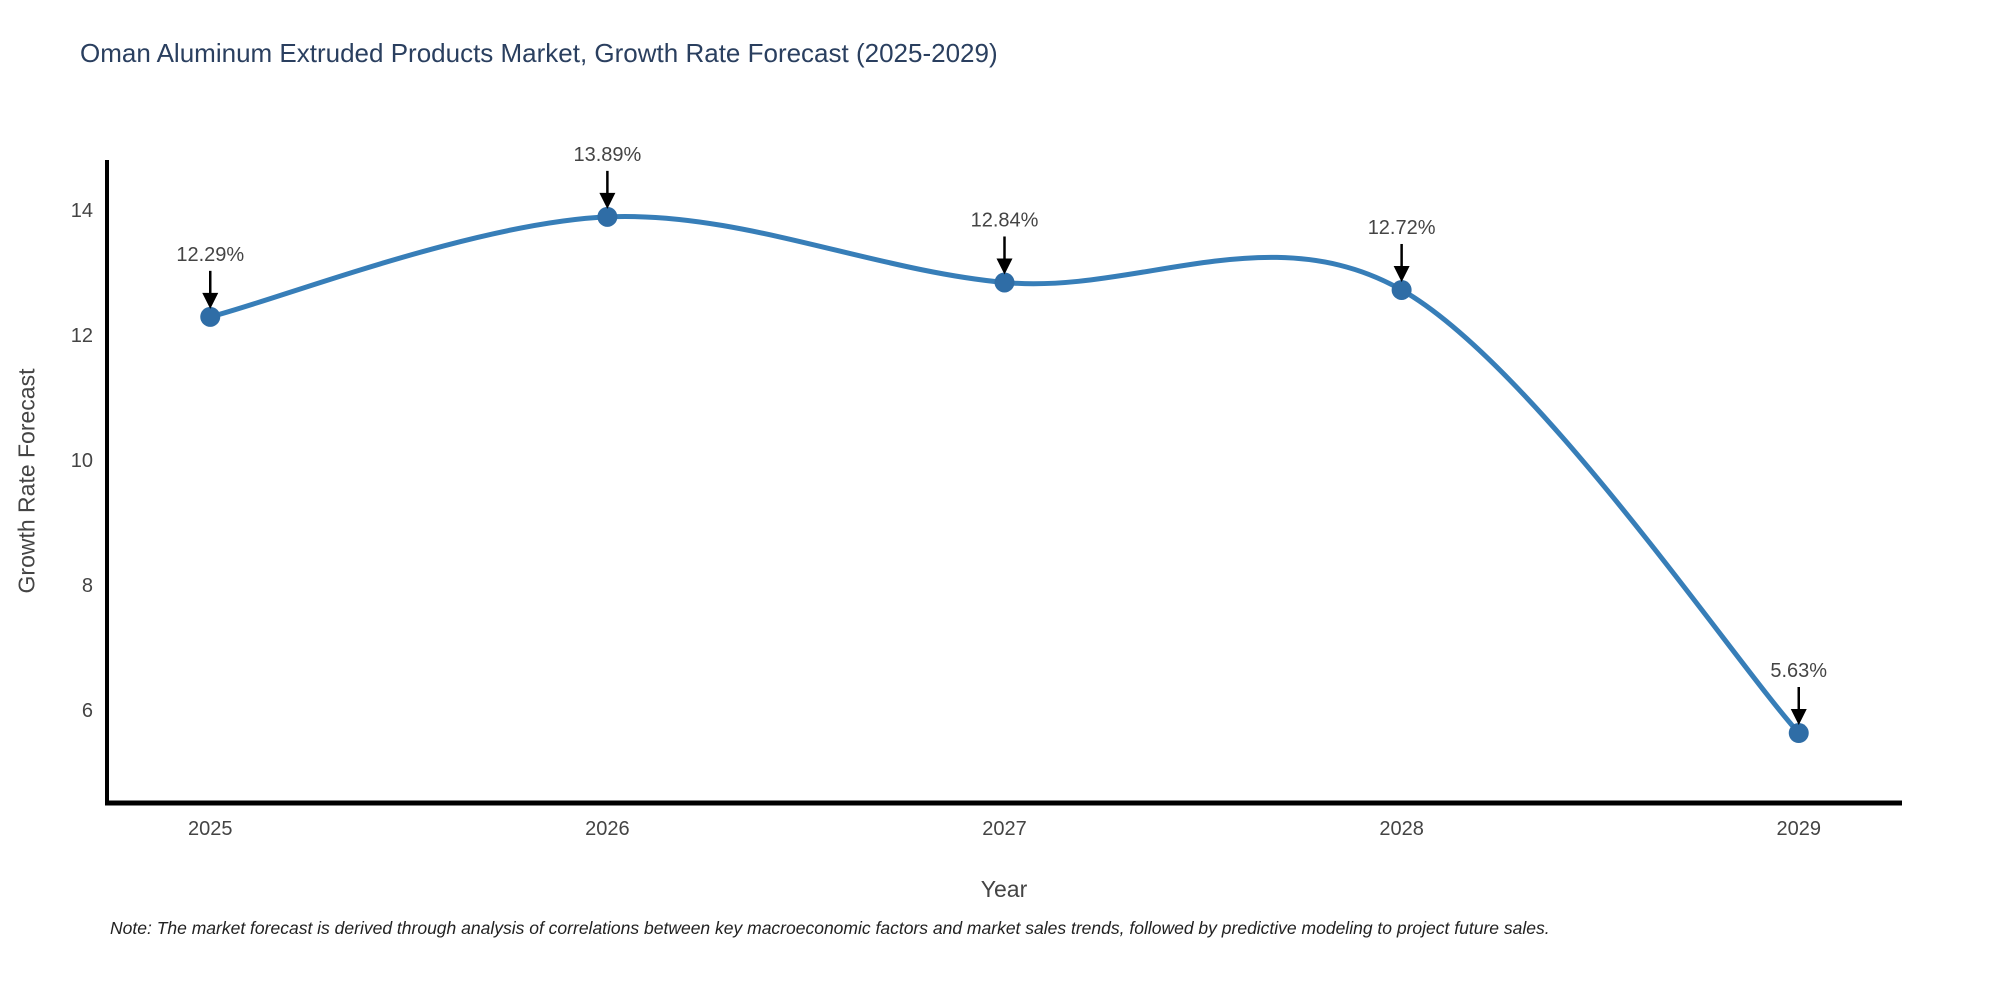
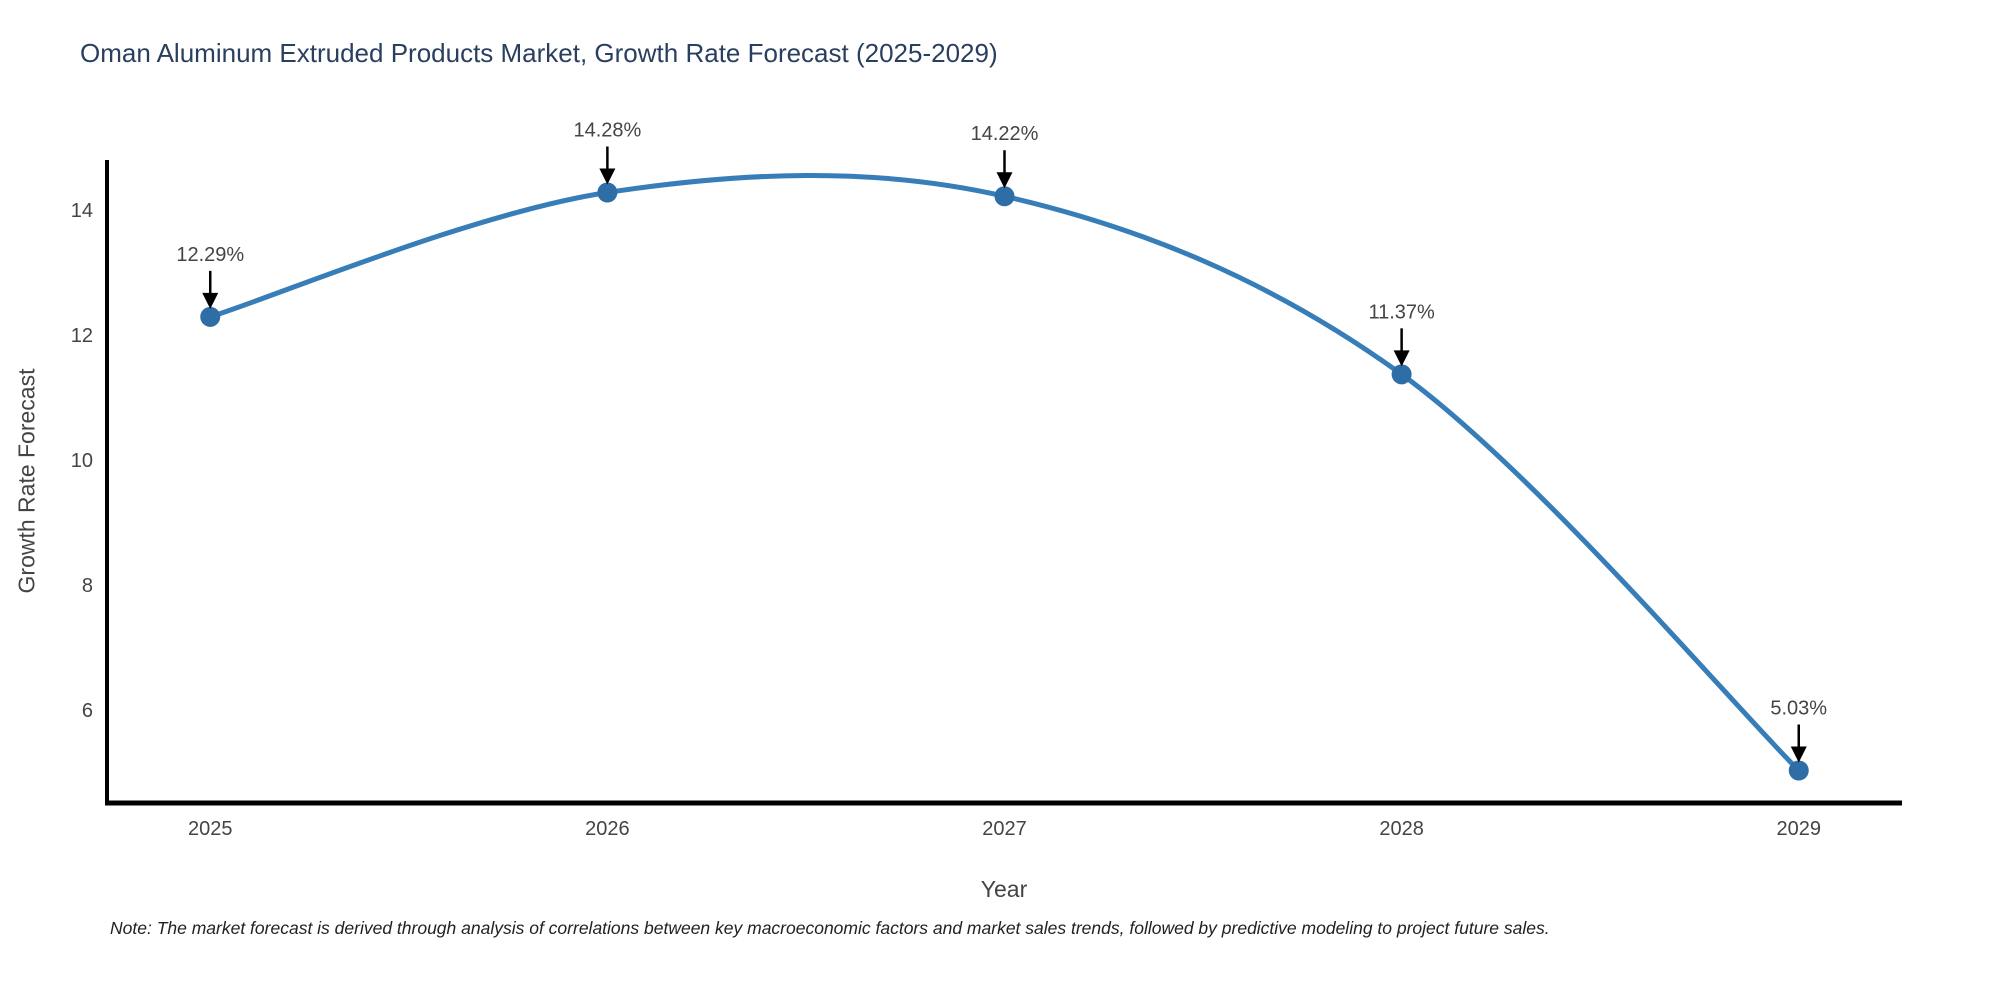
2026: 13.89% -> 14.28%
2027: 12.84% -> 14.22%
2028: 12.72% -> 11.37%
2029: 5.63% -> 5.03%
